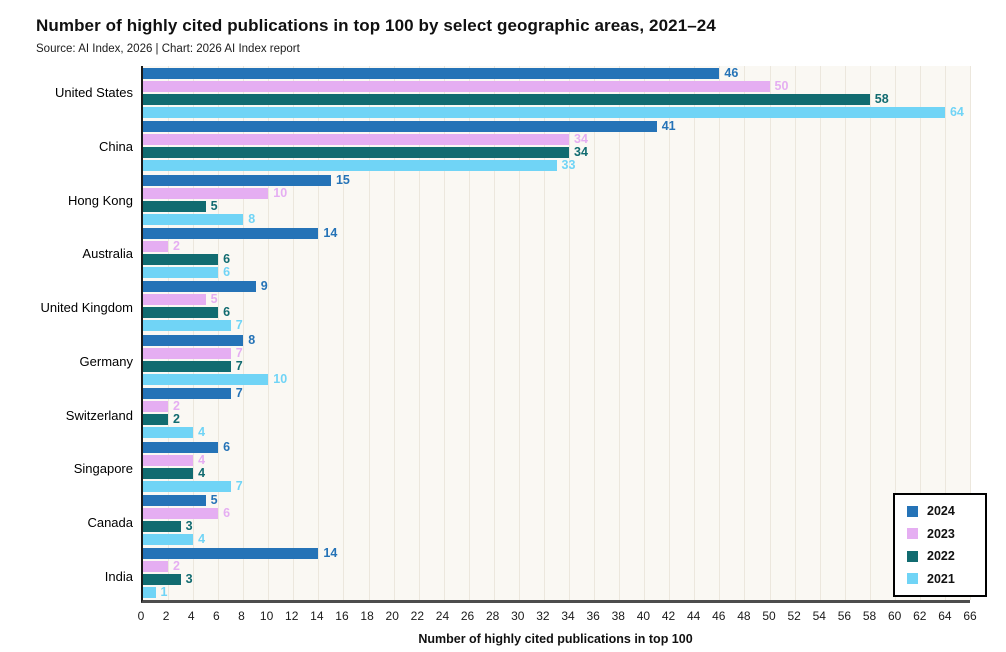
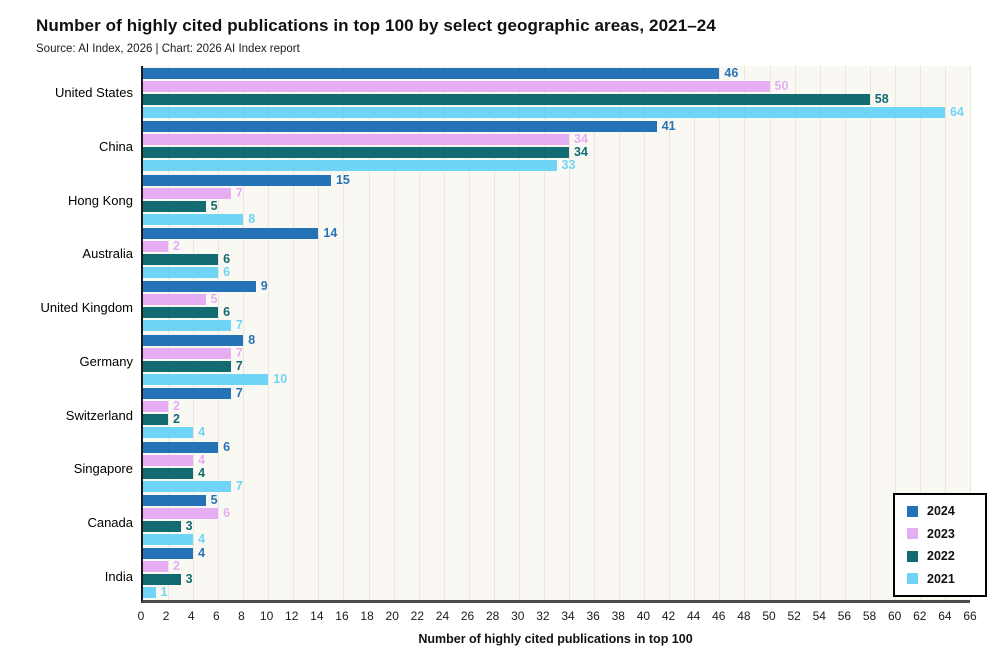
2023/Hong Kong: 10 -> 7
2024/India: 14 -> 4
